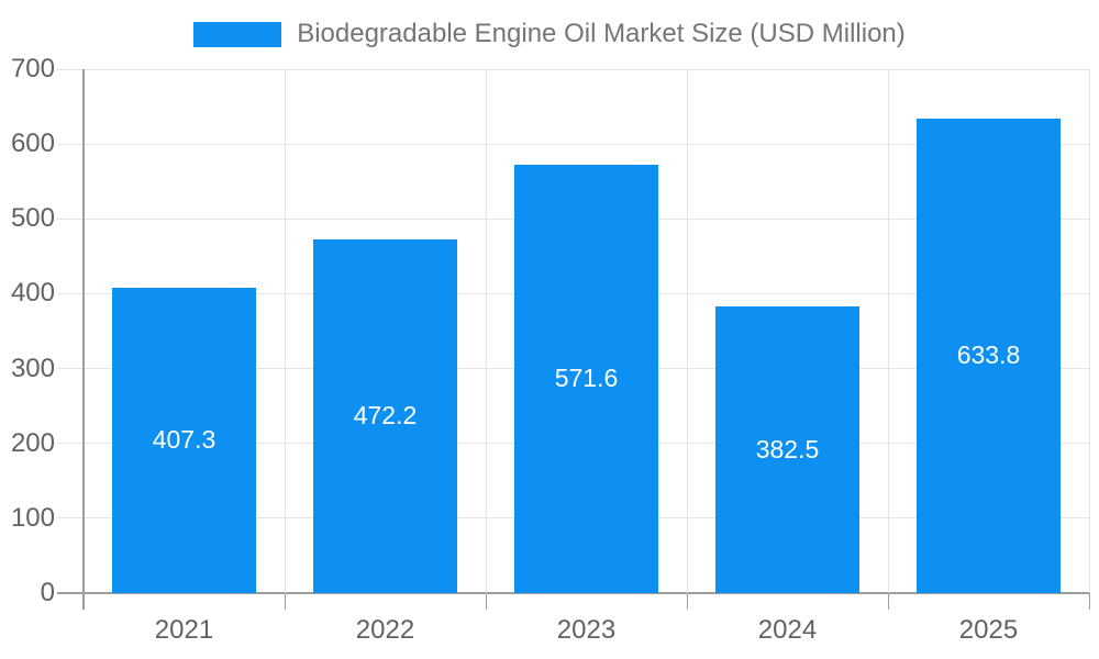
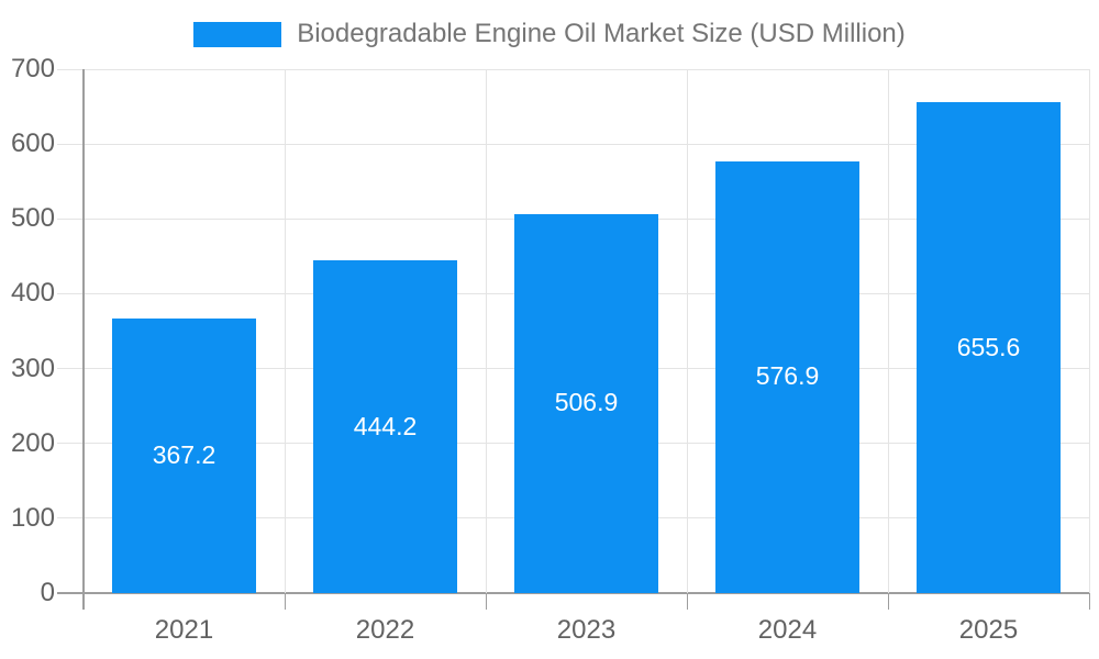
2021: 407.3 -> 367.2
2022: 472.2 -> 444.2
2023: 571.6 -> 506.9
2024: 382.5 -> 576.9
2025: 633.8 -> 655.6
